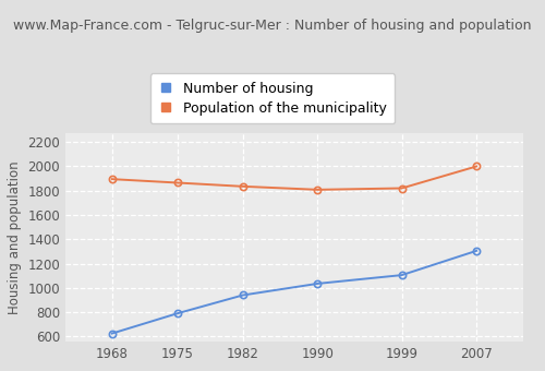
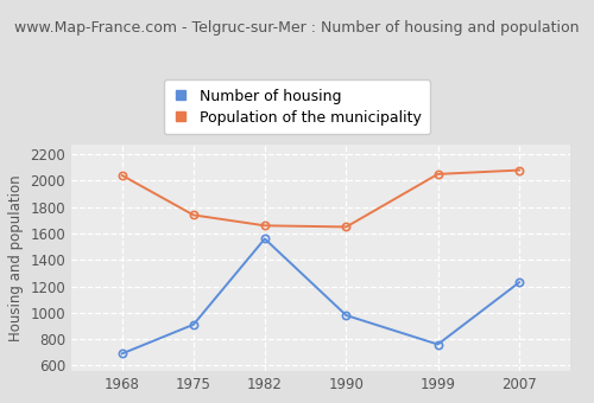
Number of housing/1968: 620 -> 690
Population of the municipality/1968: 1900 -> 2040
Number of housing/1975: 790 -> 910
Population of the municipality/1975: 1860 -> 1740
Number of housing/1982: 940 -> 1560
Population of the municipality/1982: 1840 -> 1660
Number of housing/1990: 1040 -> 980
Population of the municipality/1990: 1810 -> 1650
Number of housing/1999: 1100 -> 760
Population of the municipality/1999: 1820 -> 2050
Number of housing/2007: 1300 -> 1230
Population of the municipality/2007: 2000 -> 2080
